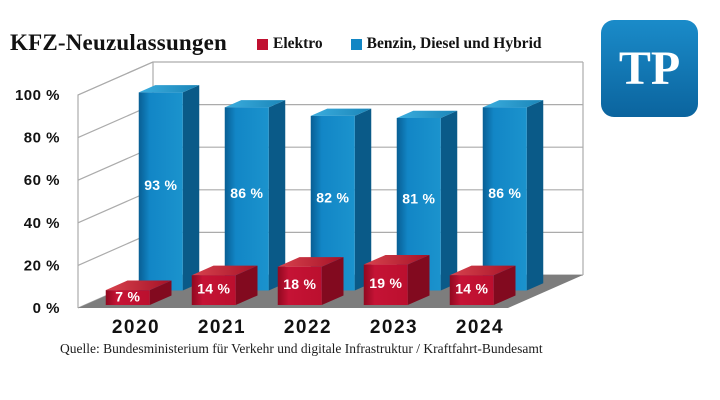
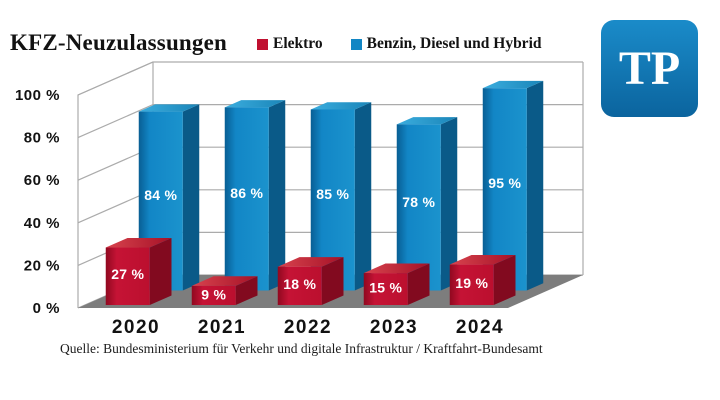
Elektro/2020: 7 -> 27
Benzin, Diesel und Hybrid/2020: 93 -> 84
Elektro/2021: 14 -> 9
Benzin, Diesel und Hybrid/2022: 82 -> 85
Elektro/2023: 19 -> 15
Benzin, Diesel und Hybrid/2023: 81 -> 78
Elektro/2024: 14 -> 19
Benzin, Diesel und Hybrid/2024: 86 -> 95
